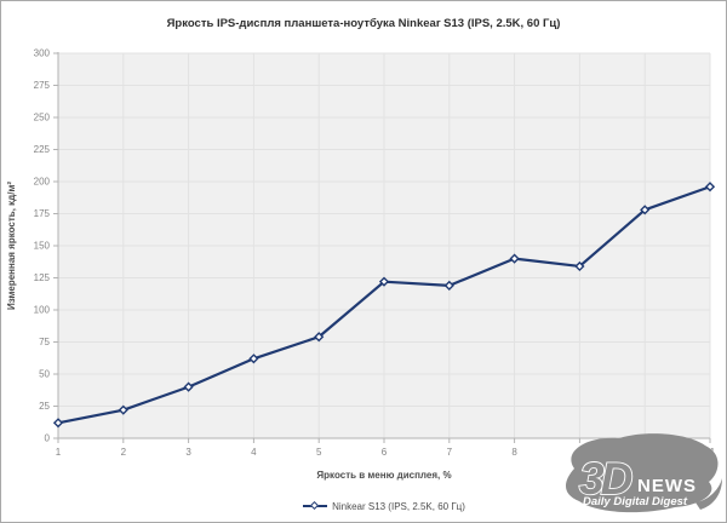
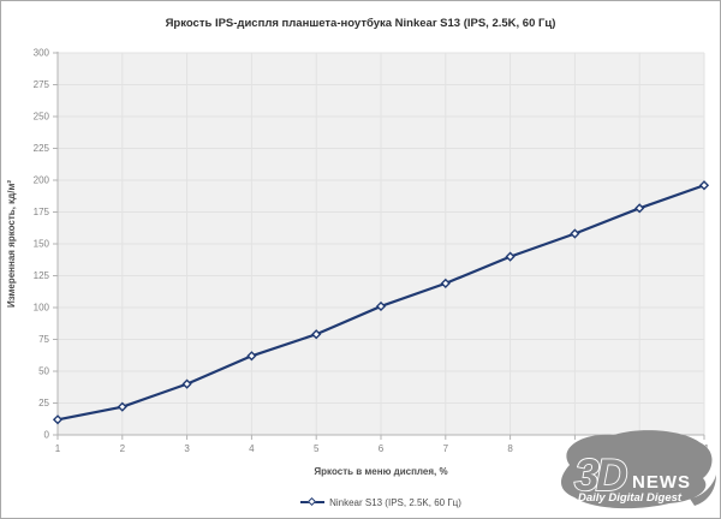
6: 122 -> 101
9: 134 -> 158
